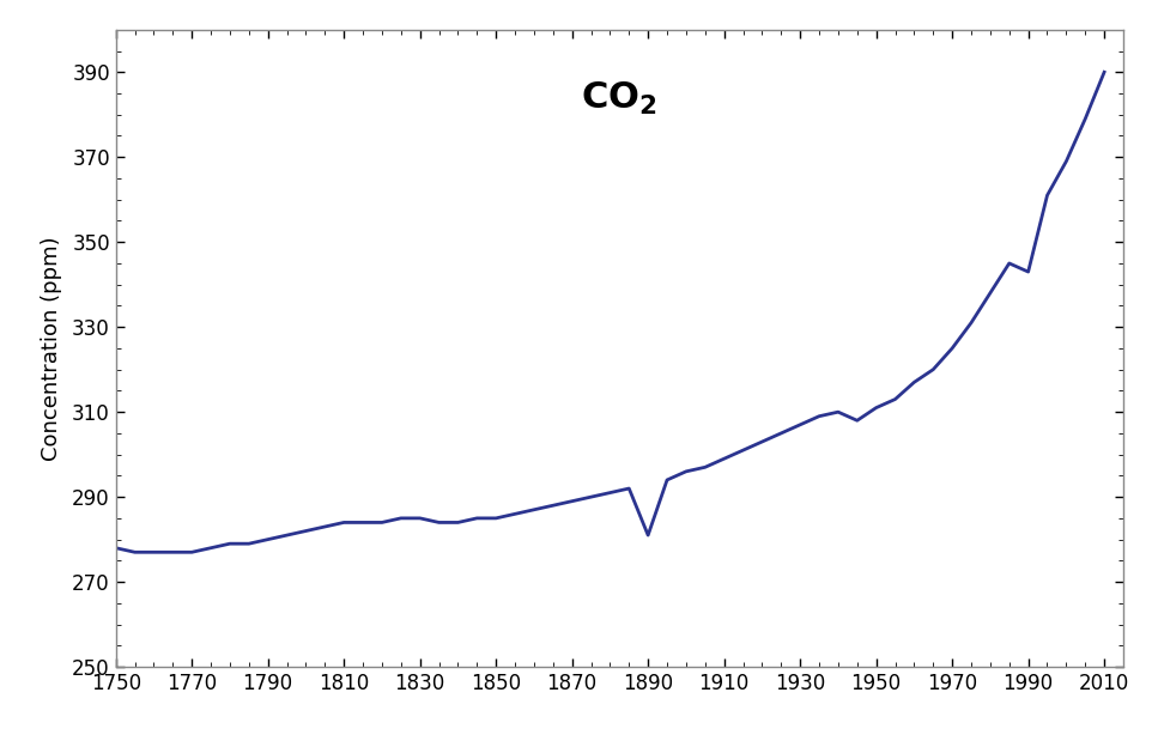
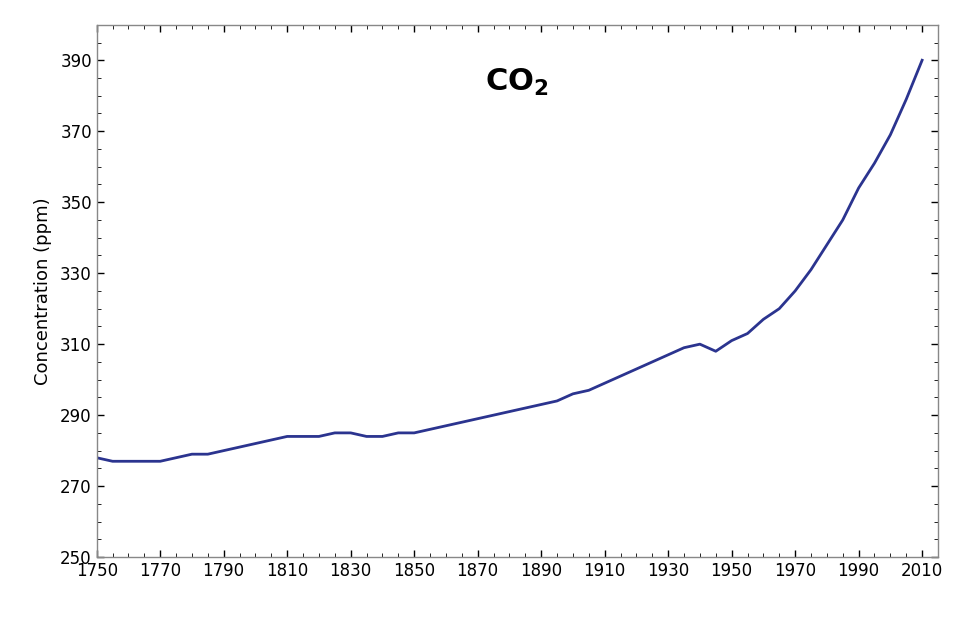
1890: 281 -> 293
1990: 343 -> 354
